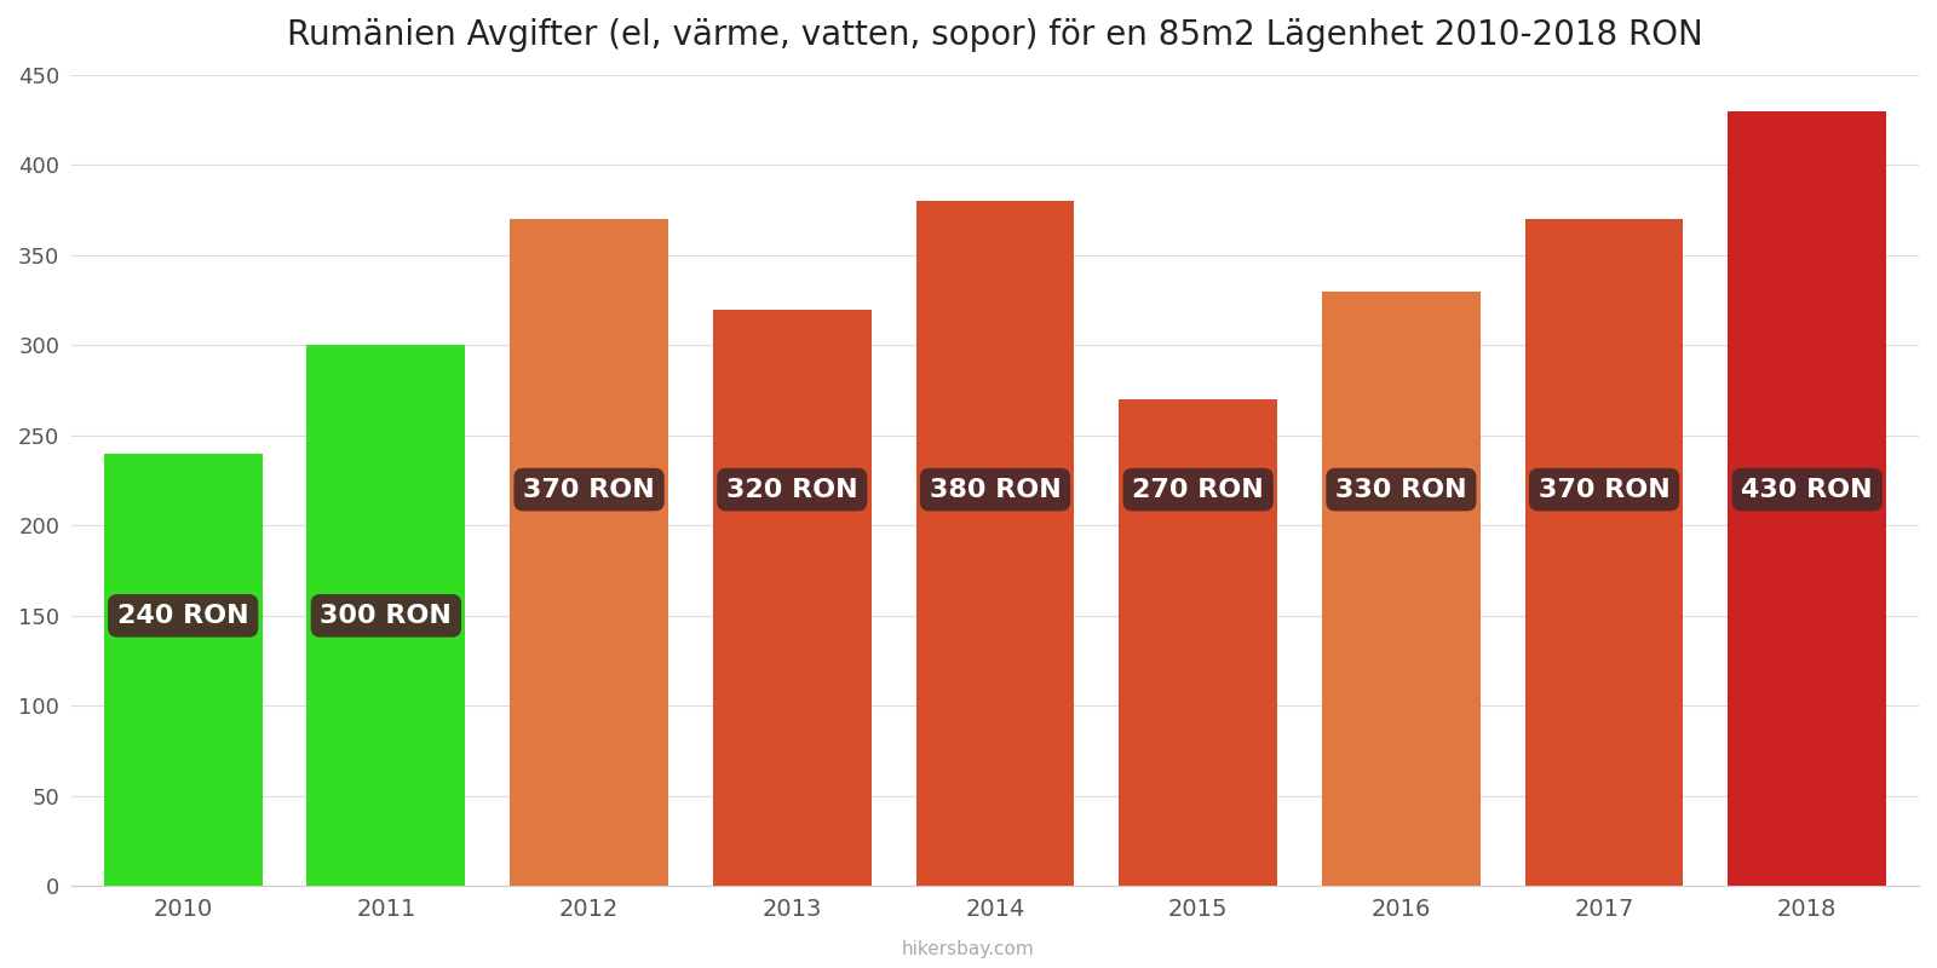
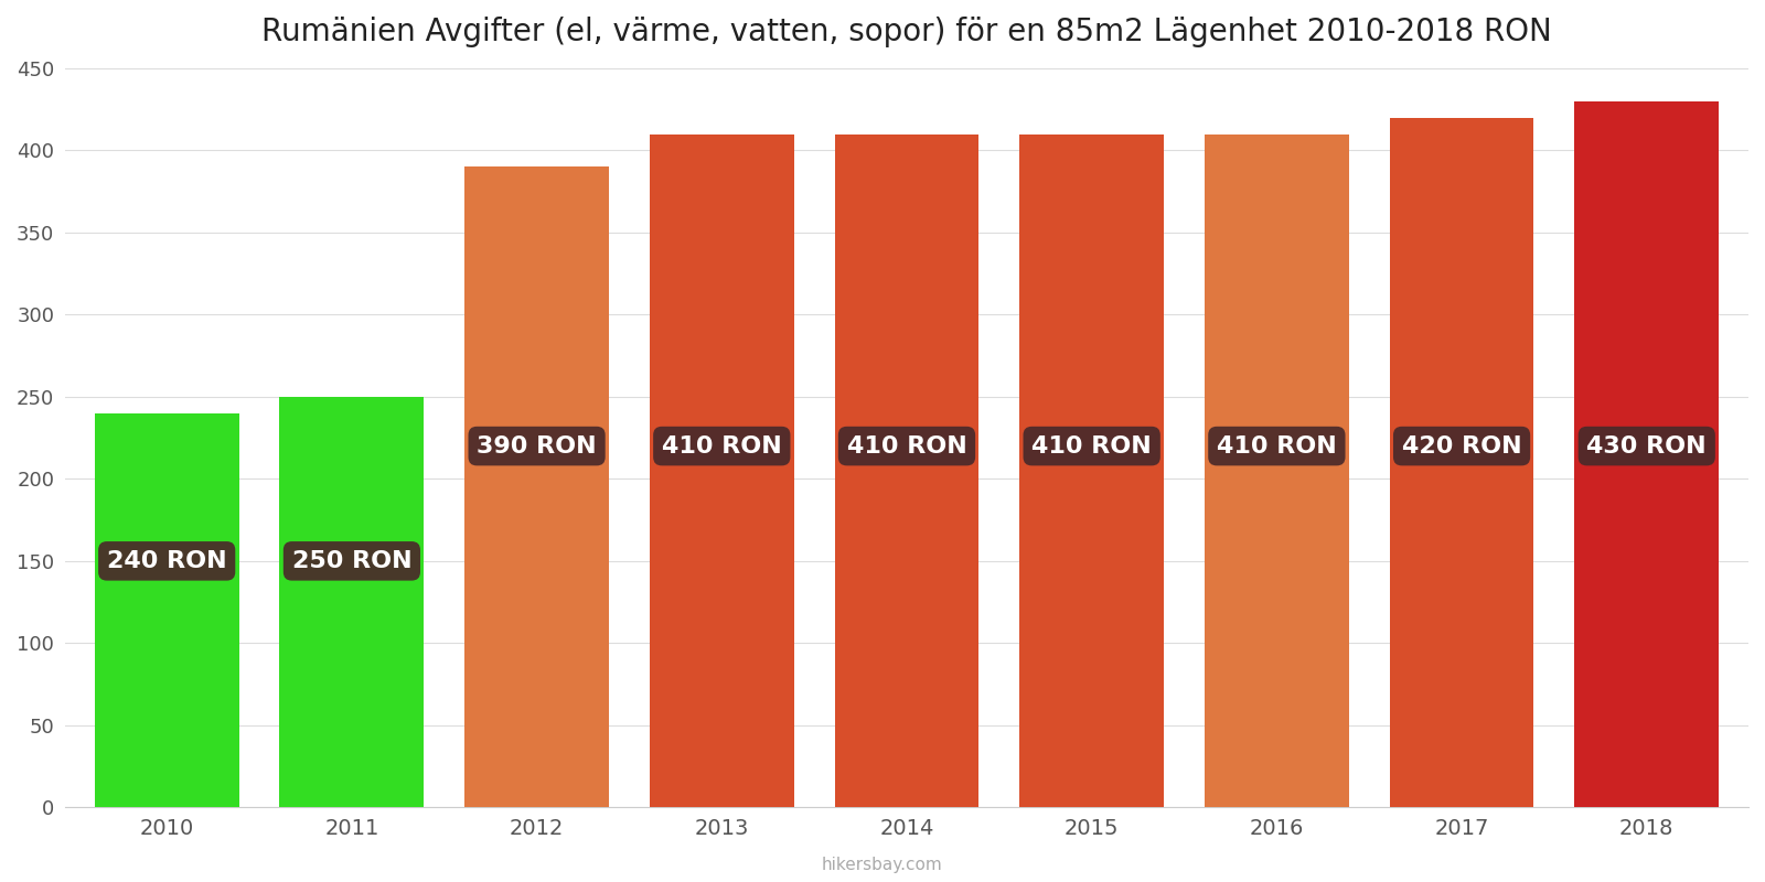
2011: 300 -> 250
2012: 370 -> 390
2013: 320 -> 410
2014: 380 -> 410
2015: 270 -> 410
2016: 330 -> 410
2017: 370 -> 420
